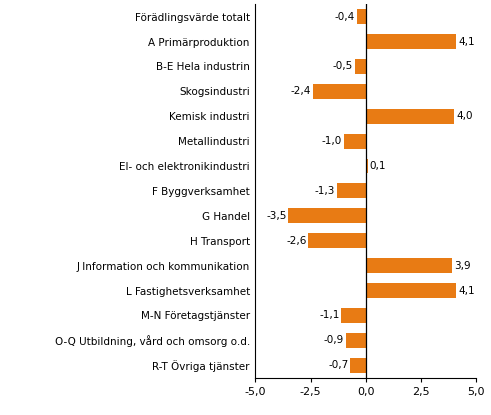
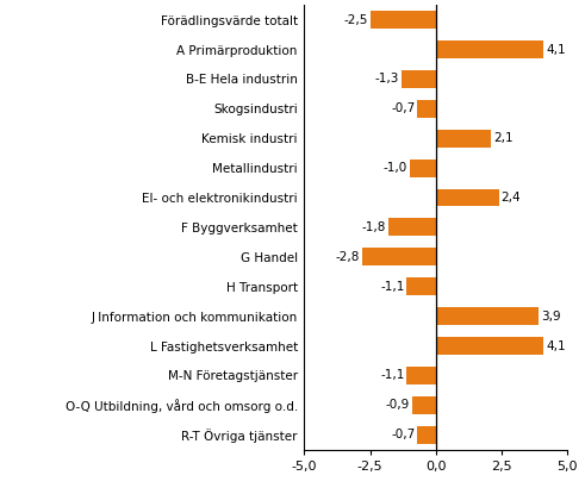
Förädlingsvärde totalt: -0,4 -> -2,5
B-E Hela industrin: -0,5 -> -1,3
Skogsindustri: -2,4 -> -0,7
Kemisk industri: 4,0 -> 2,1
El- och elektronikindustri: 0,1 -> 2,4
F Byggverksamhet: -1,3 -> -1,8
G Handel: -3,5 -> -2,8
H Transport: -2,6 -> -1,1
